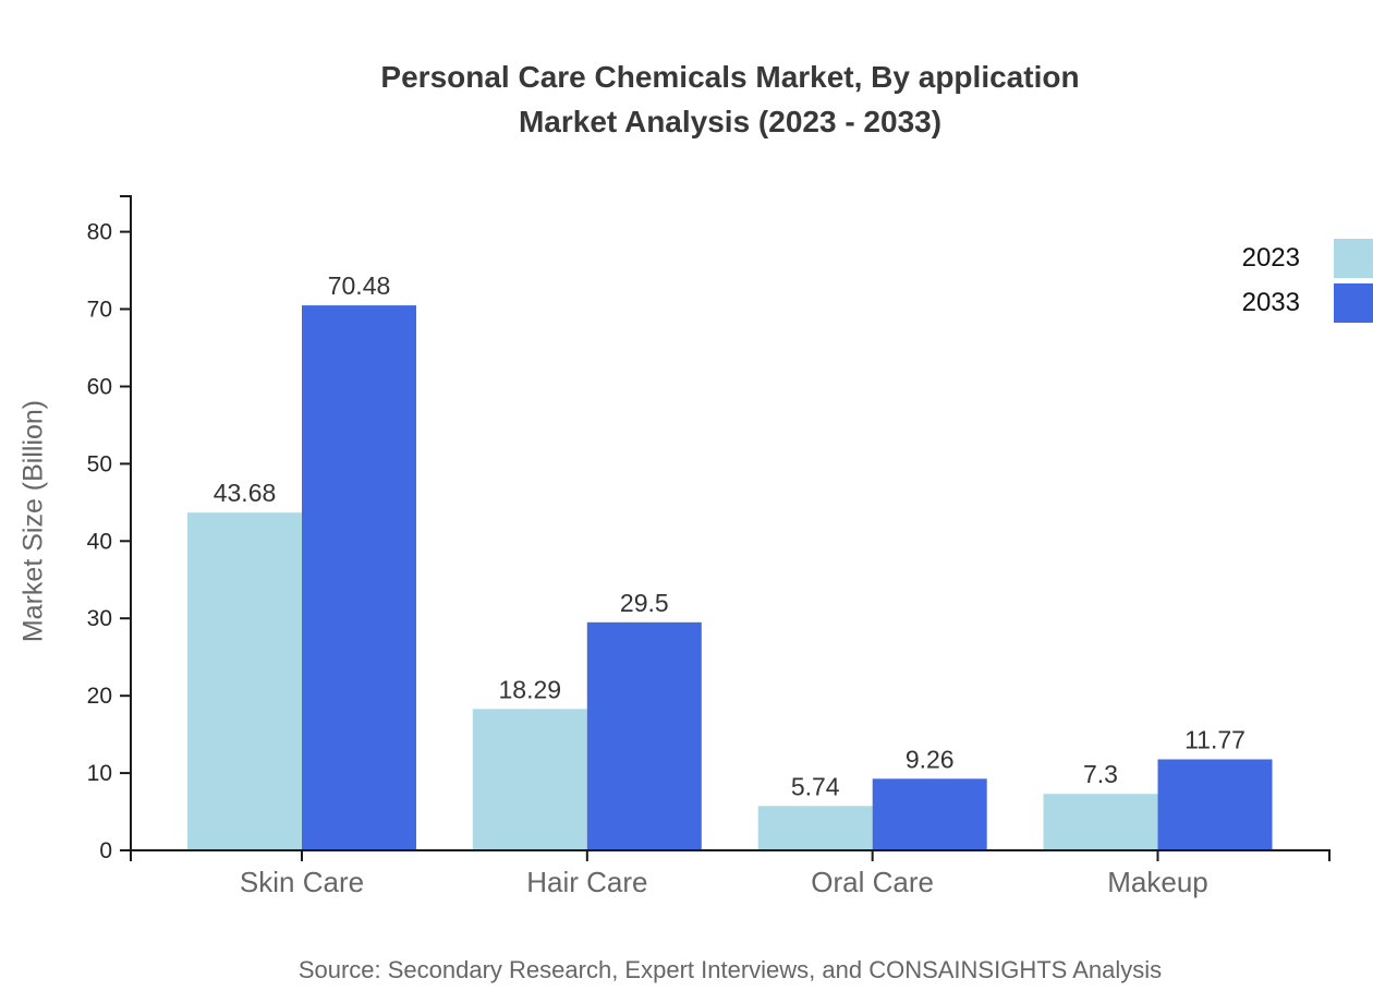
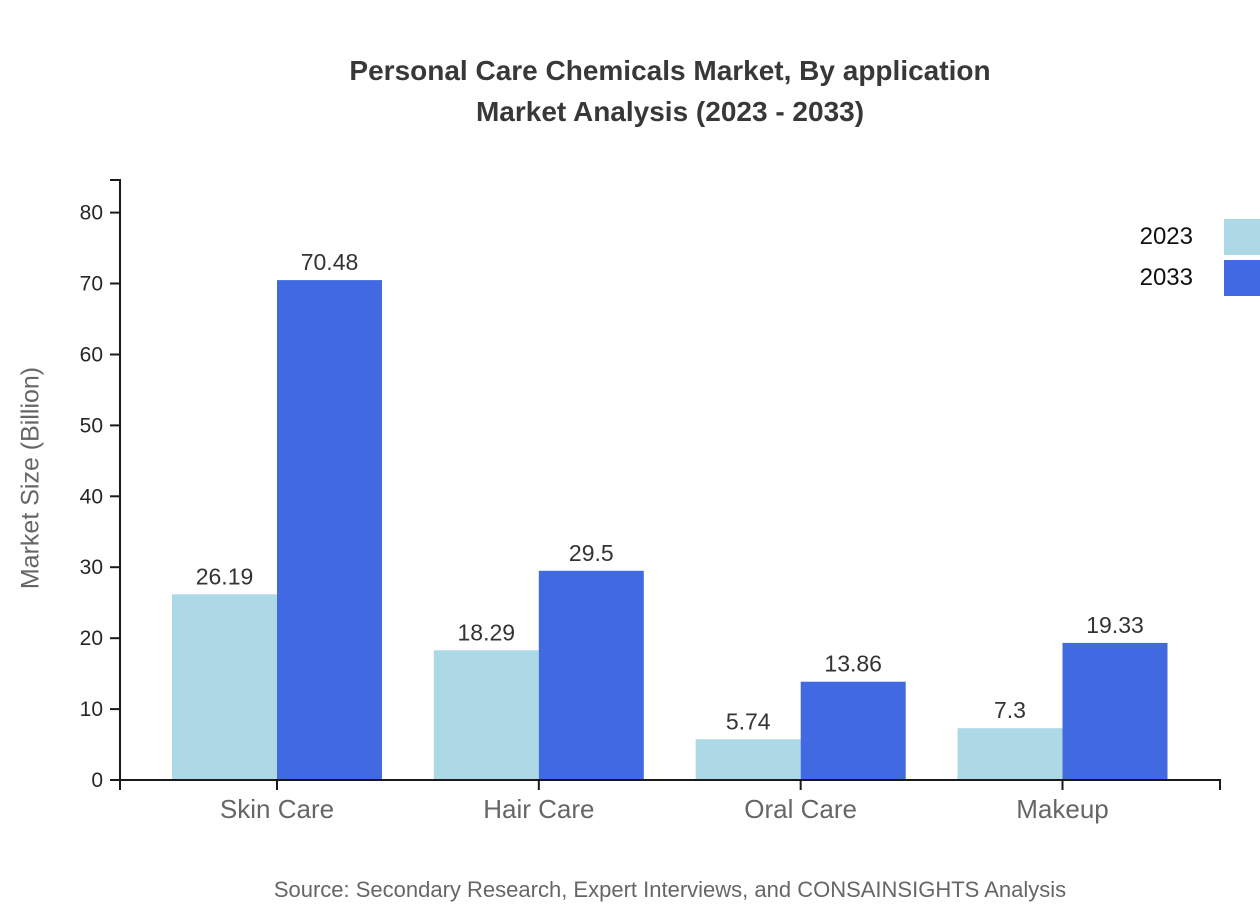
2023/Skin Care: 43.68 -> 26.19
2033/Oral Care: 9.26 -> 13.86
2033/Makeup: 11.77 -> 19.33
